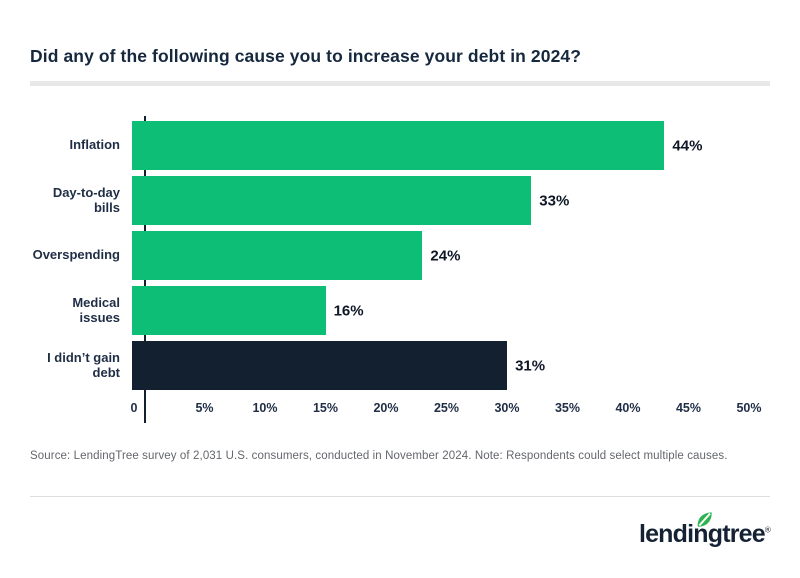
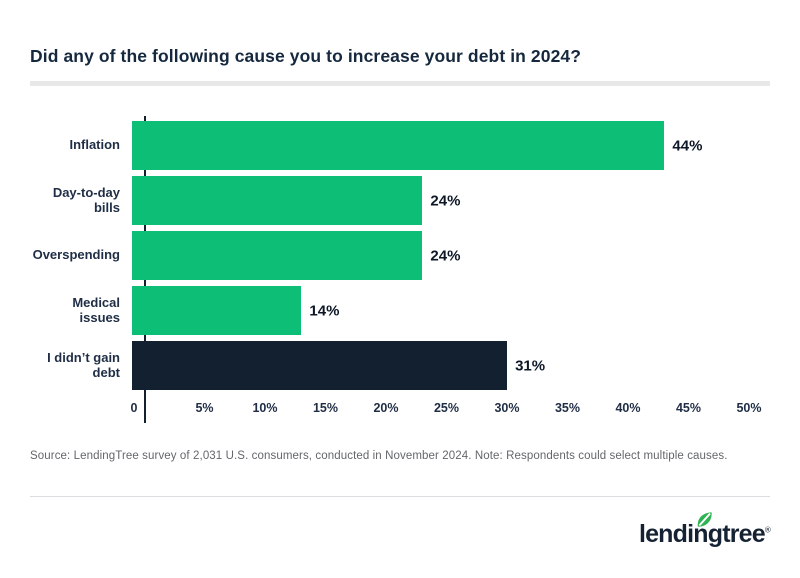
Day-to-day bills: 33% -> 24%
Medical issues: 16% -> 14%
